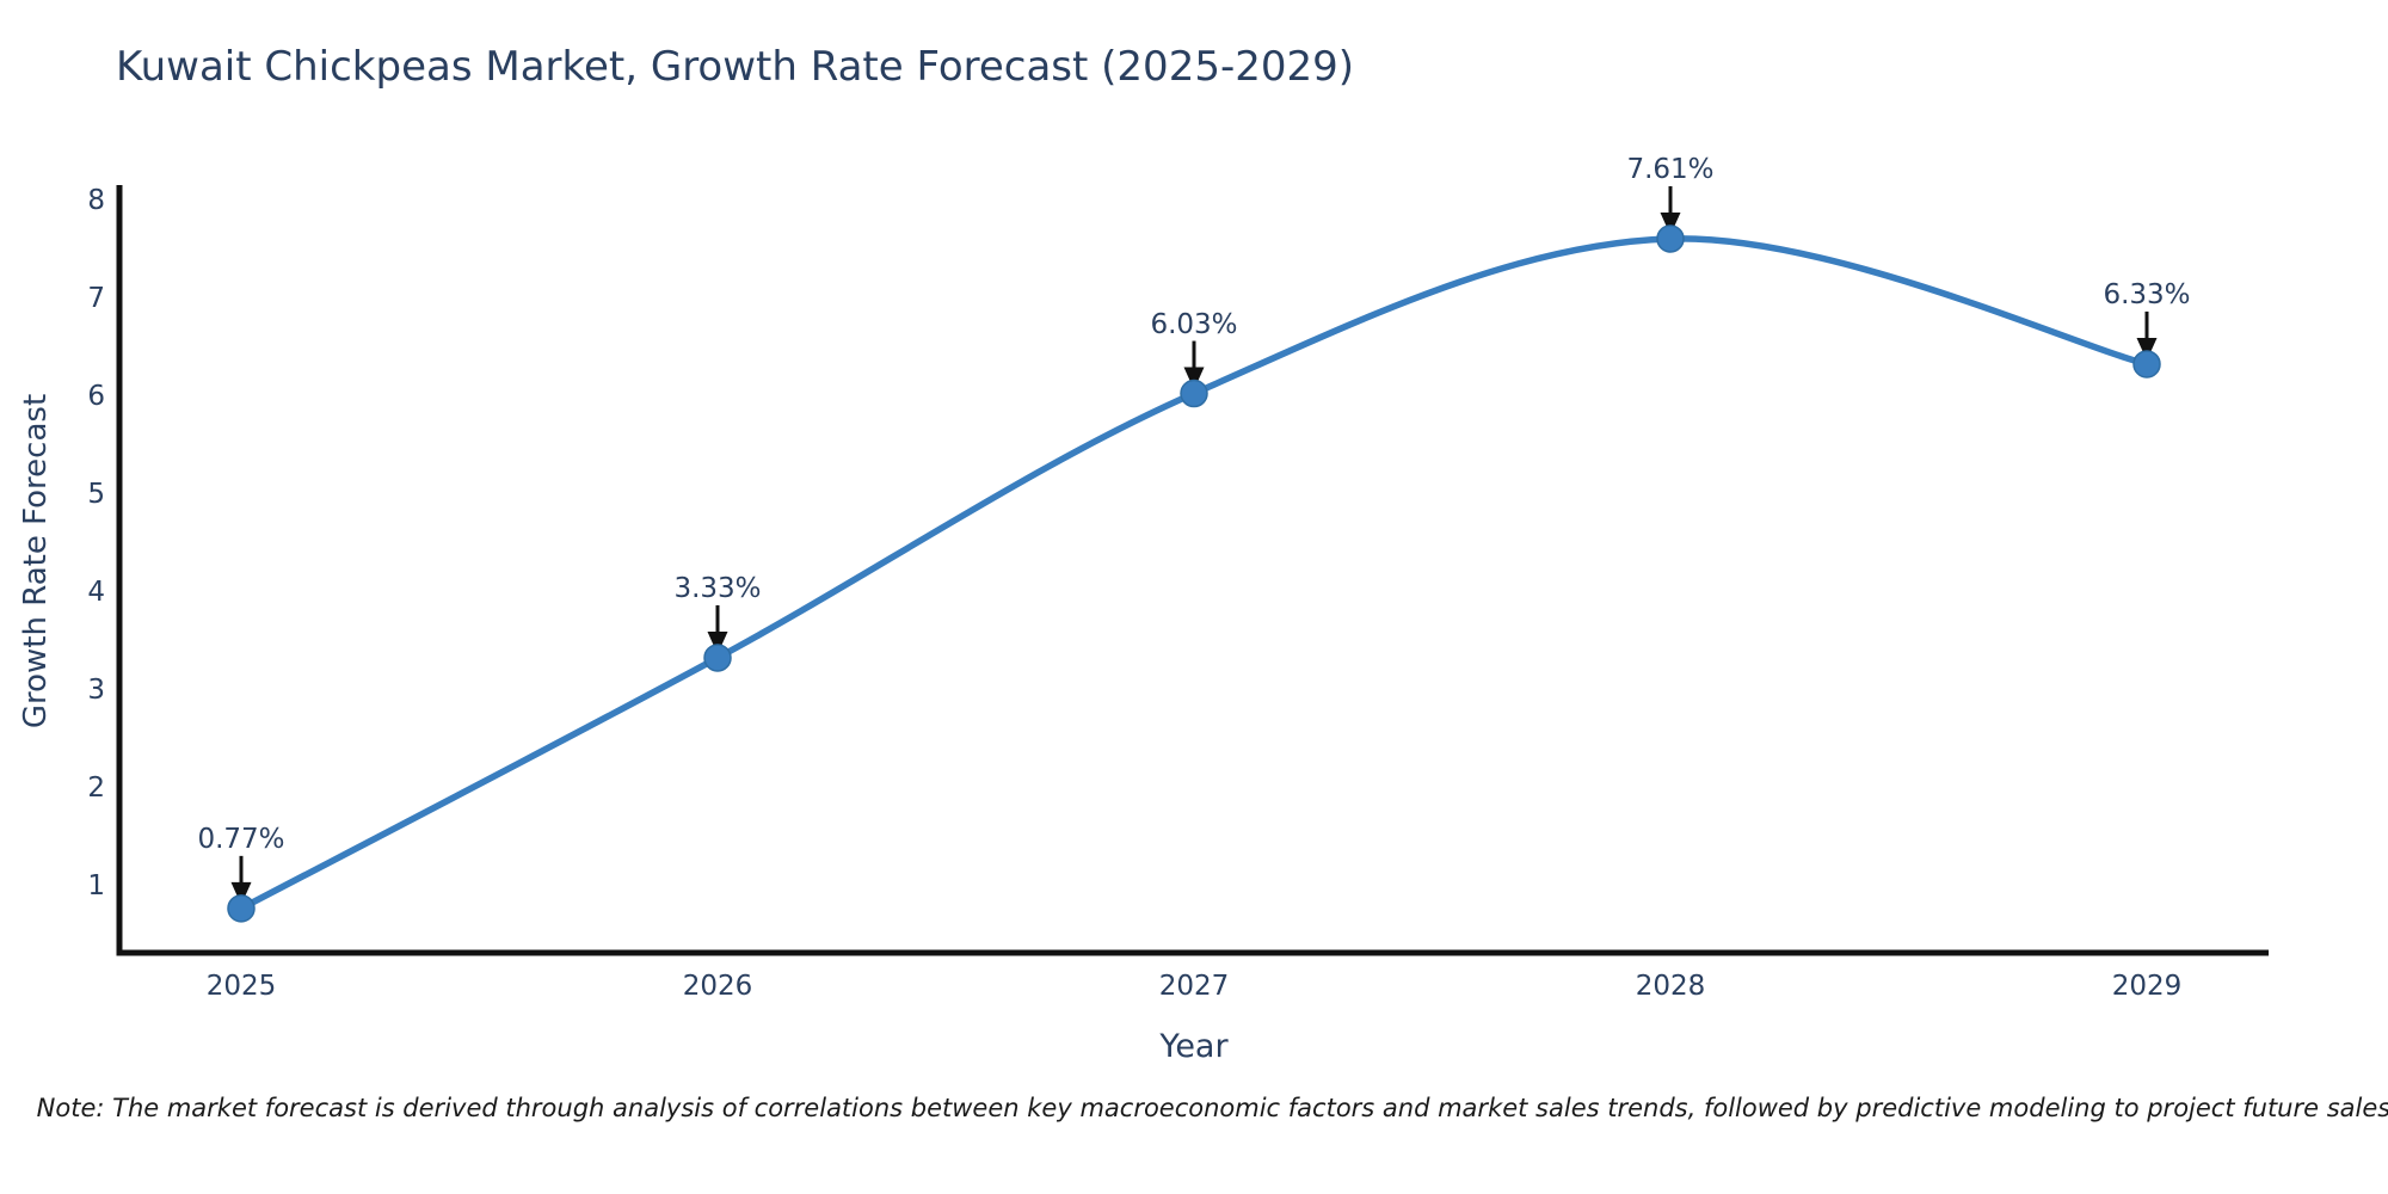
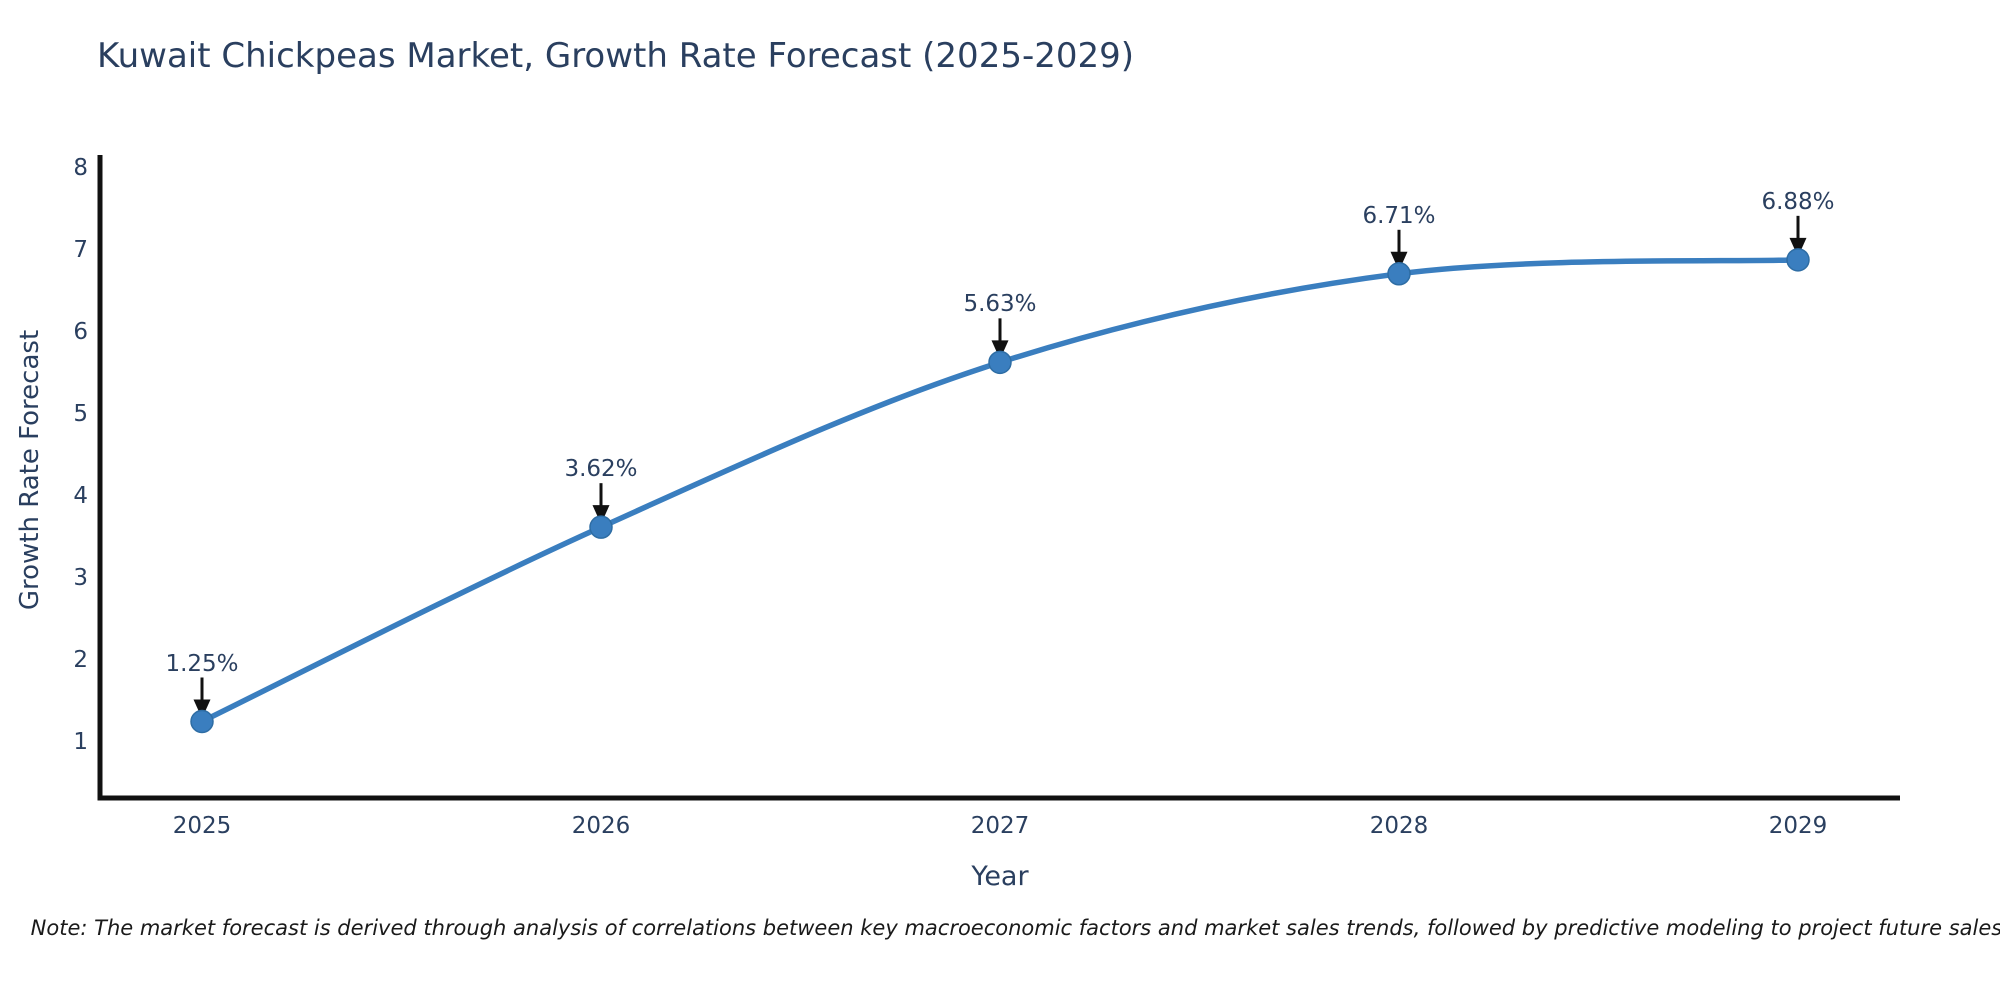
2025: 0.77% -> 1.25%
2026: 3.33% -> 3.62%
2027: 6.03% -> 5.63%
2028: 7.61% -> 6.71%
2029: 6.33% -> 6.88%
